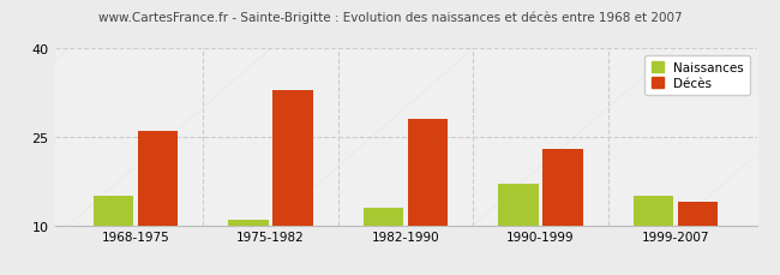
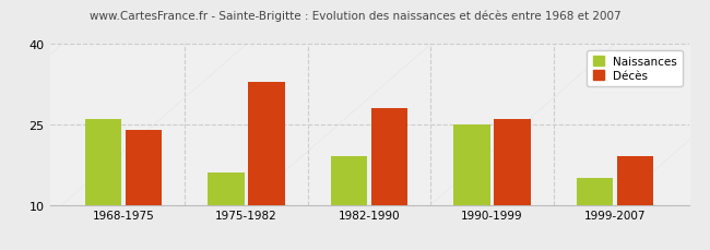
Naissances/1968-1975: 15 -> 26
Décès/1968-1975: 26 -> 24
Naissances/1975-1982: 11 -> 16
Naissances/1982-1990: 13 -> 19
Naissances/1990-1999: 17 -> 25
Décès/1990-1999: 23 -> 26
Décès/1999-2007: 14 -> 19
